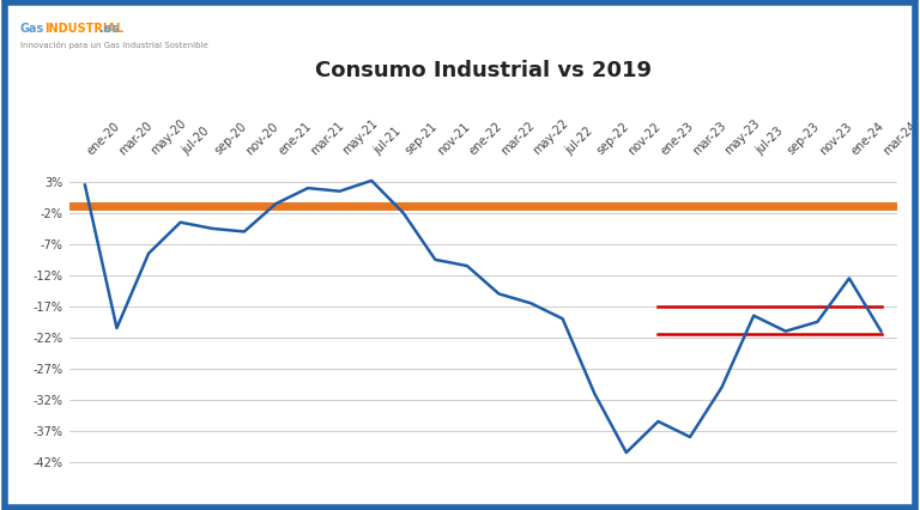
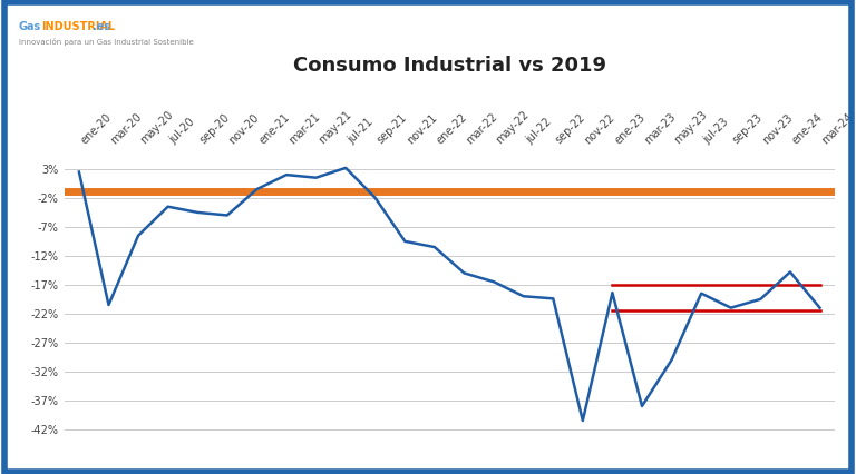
sep-22: -31.0% -> -19.4%
ene-23: -35.5% -> -18.4%
ene-24: -12.5% -> -14.8%
